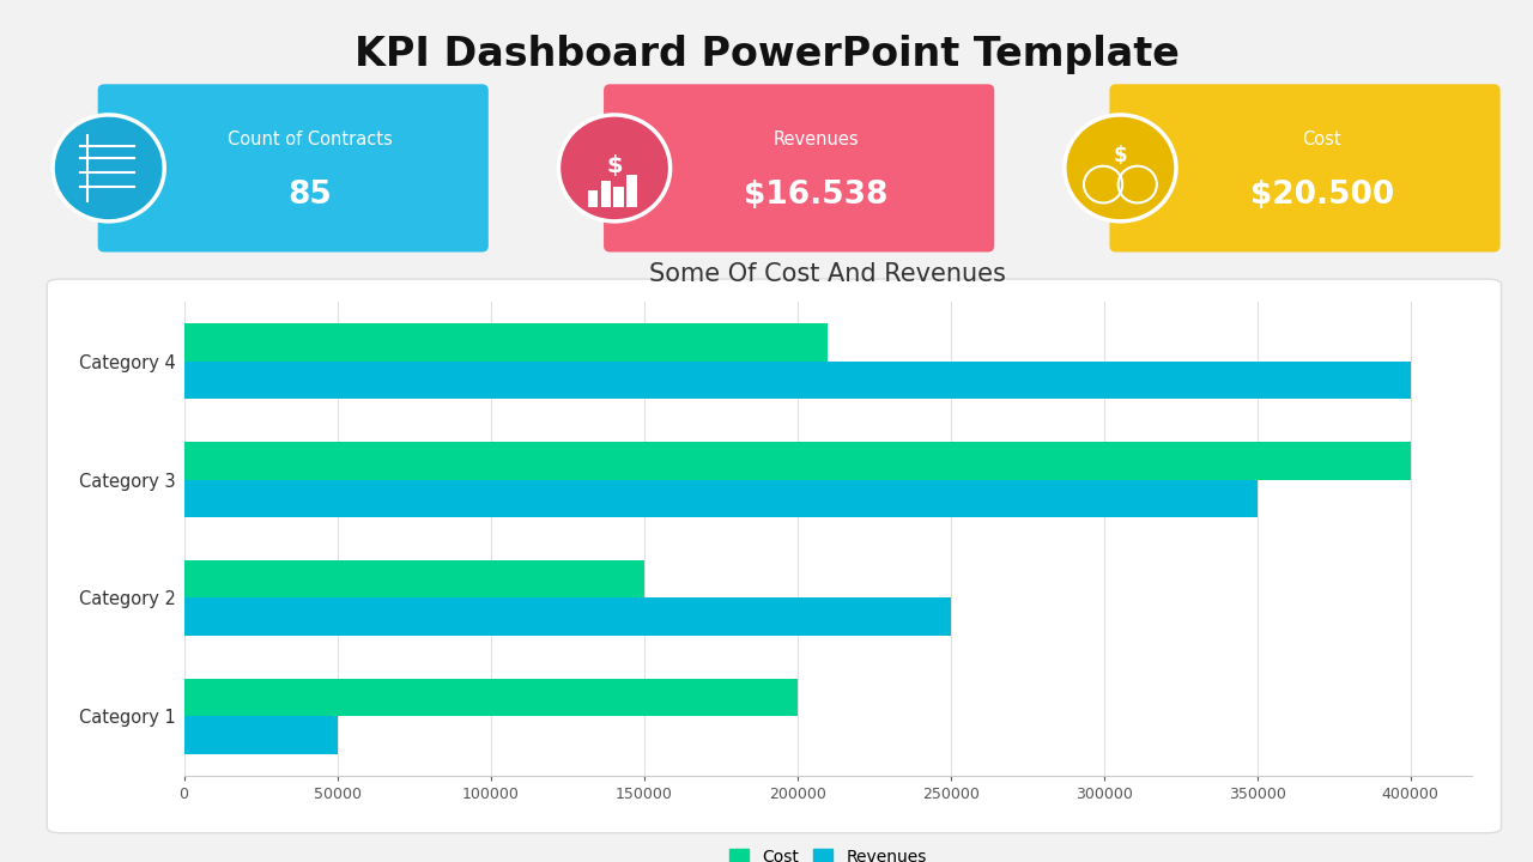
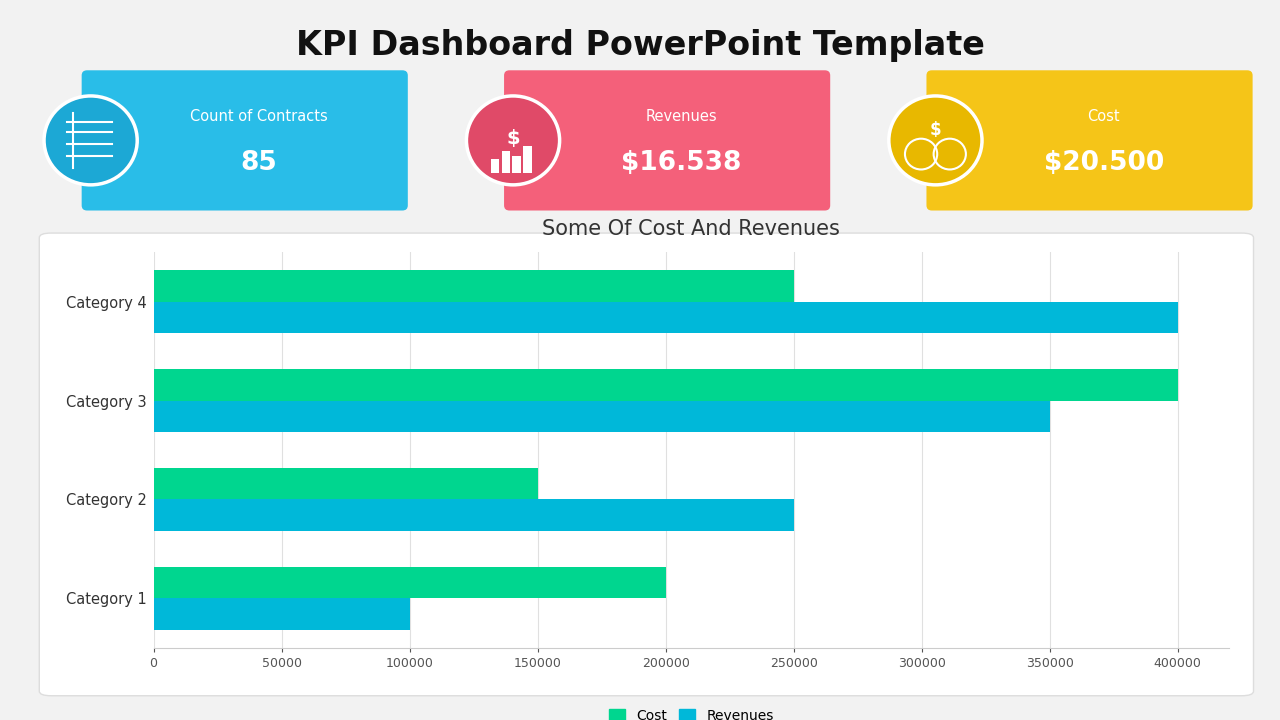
Cost/Category 4: 210000 -> 250000
Revenues/Category 1: 50000 -> 100000
